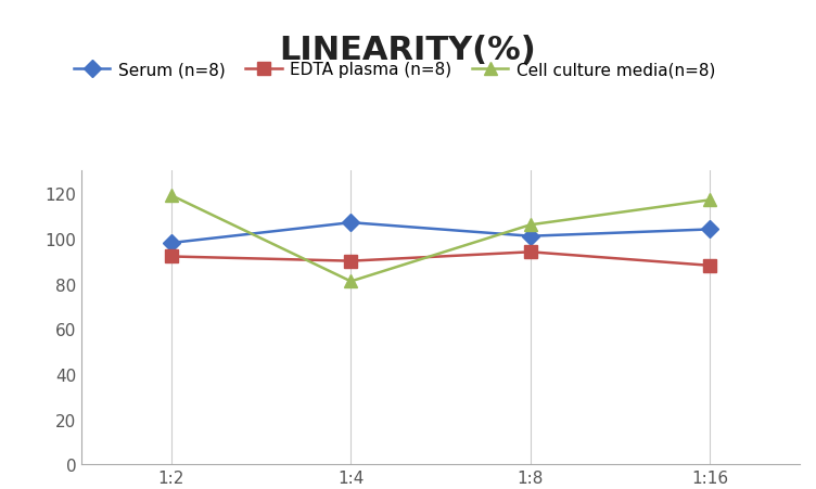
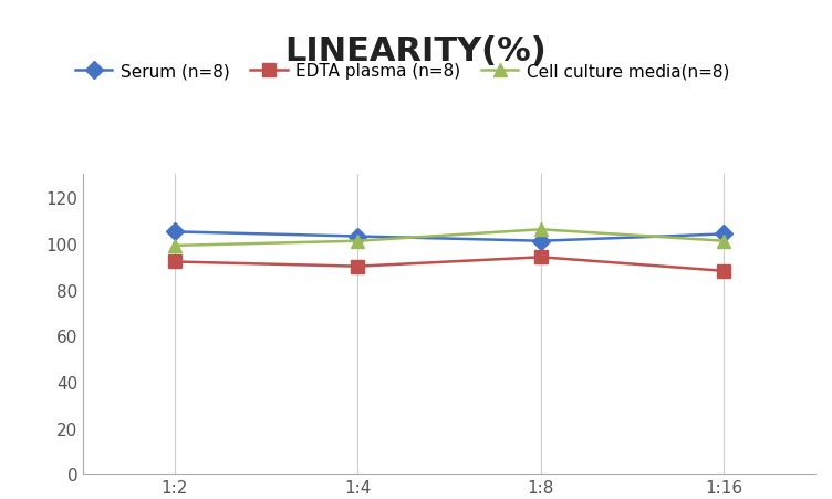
Serum (n=8)/1:2: 98 -> 105
Cell culture media(n=8)/1:2: 119 -> 99
Serum (n=8)/1:4: 107 -> 103
Cell culture media(n=8)/1:4: 81 -> 101
Cell culture media(n=8)/1:16: 117 -> 101
